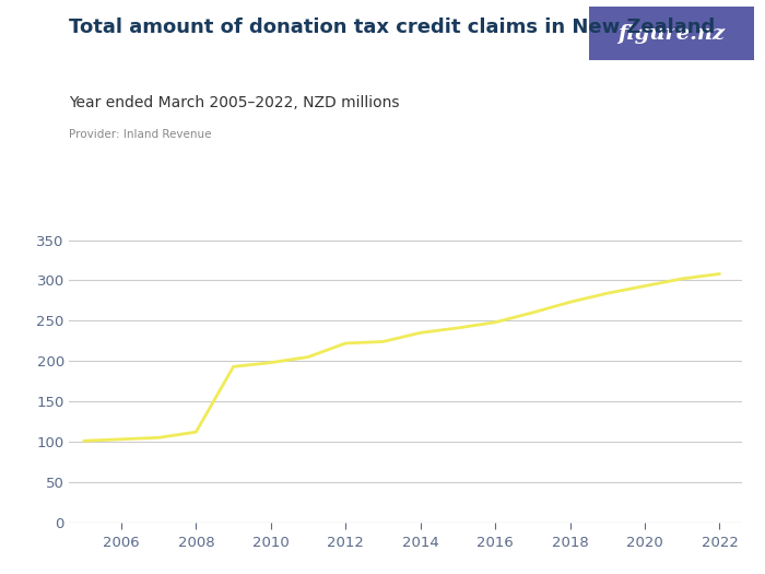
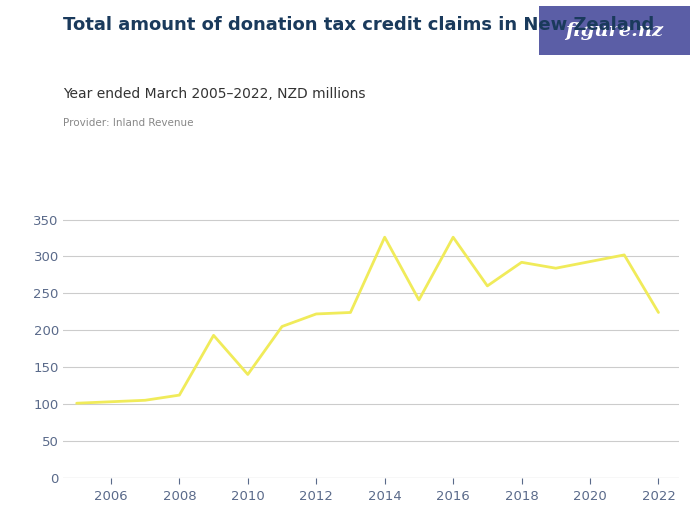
2010: 198 -> 140
2014: 235 -> 326
2016: 248 -> 326
2018: 273 -> 292
2022: 308 -> 224
